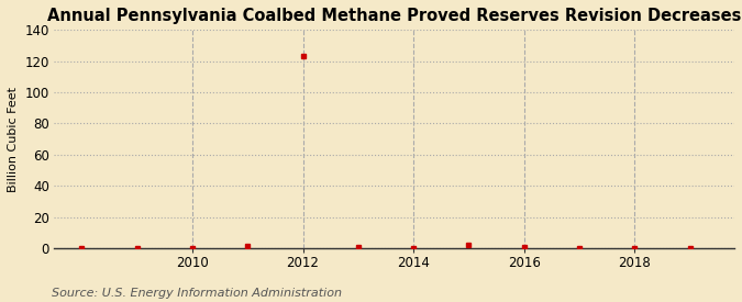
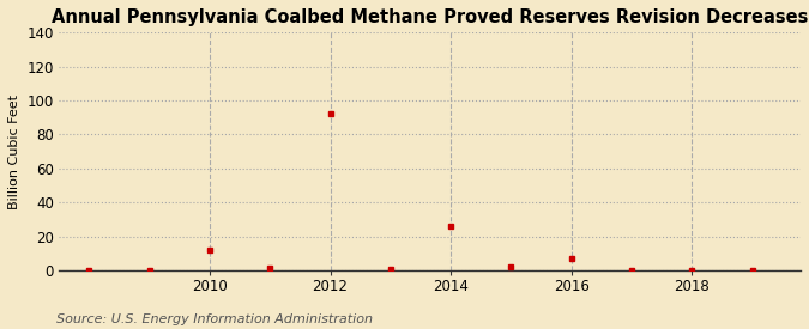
2010: 0 -> 12
2012: 123 -> 92
2014: 0 -> 26
2016: 0 -> 7
